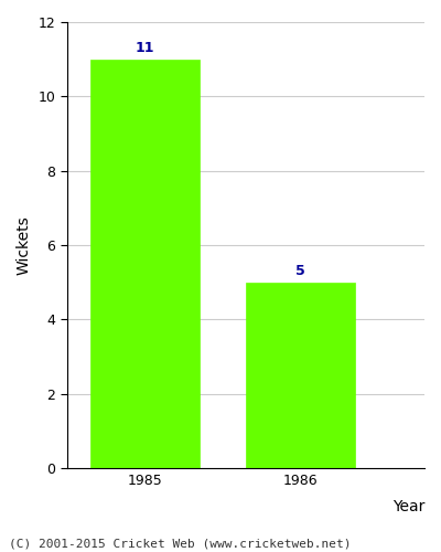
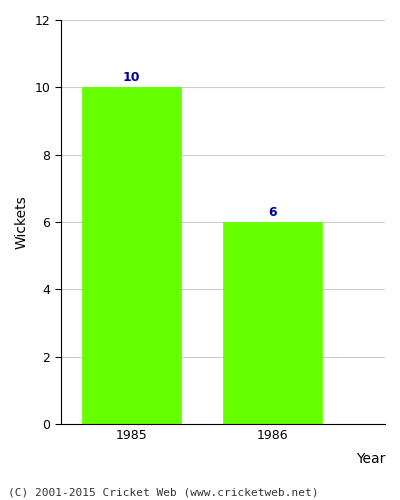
1985: 11 -> 10
1986: 5 -> 6
